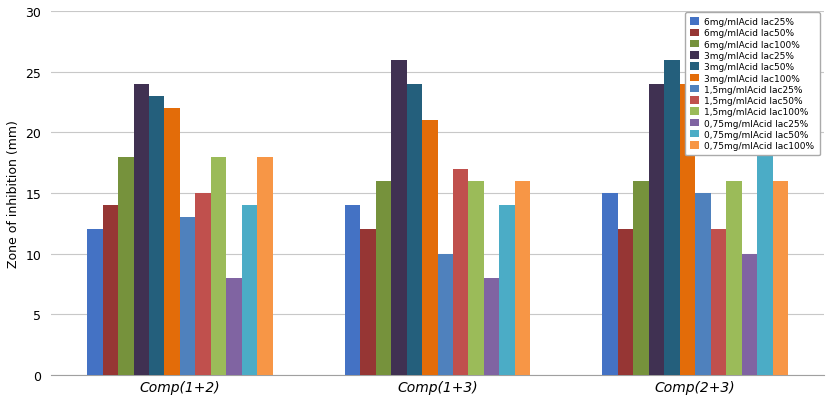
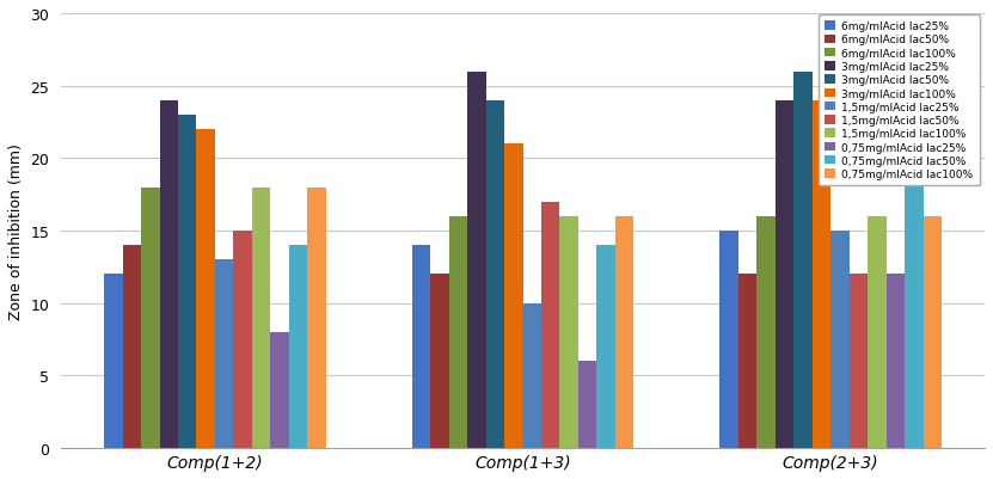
0,75mg/mlAcid lac25%/Comp(1+3): 8 -> 6
0,75mg/mlAcid lac25%/Comp(2+3): 10 -> 12
